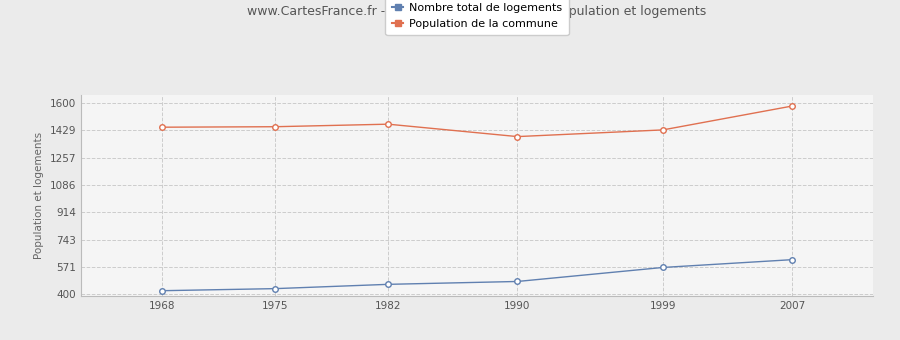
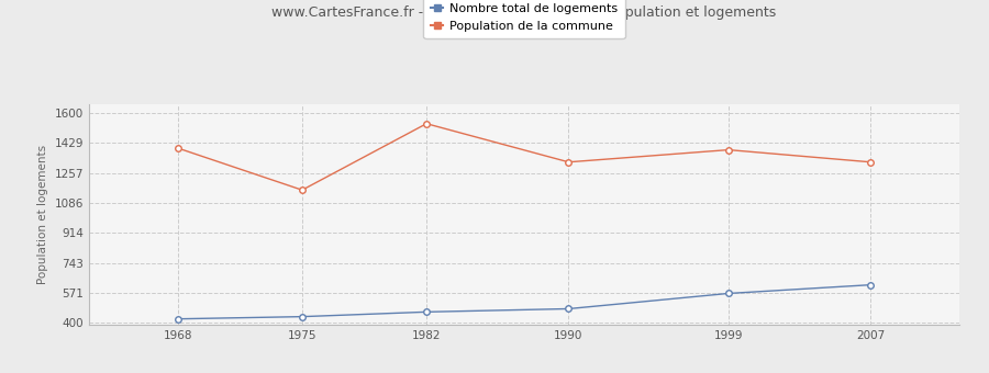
Population de la commune/1968: 1450 -> 1400
Population de la commune/1975: 1450 -> 1160
Population de la commune/1982: 1470 -> 1540
Population de la commune/1990: 1390 -> 1320
Population de la commune/1999: 1430 -> 1390
Population de la commune/2007: 1580 -> 1320
